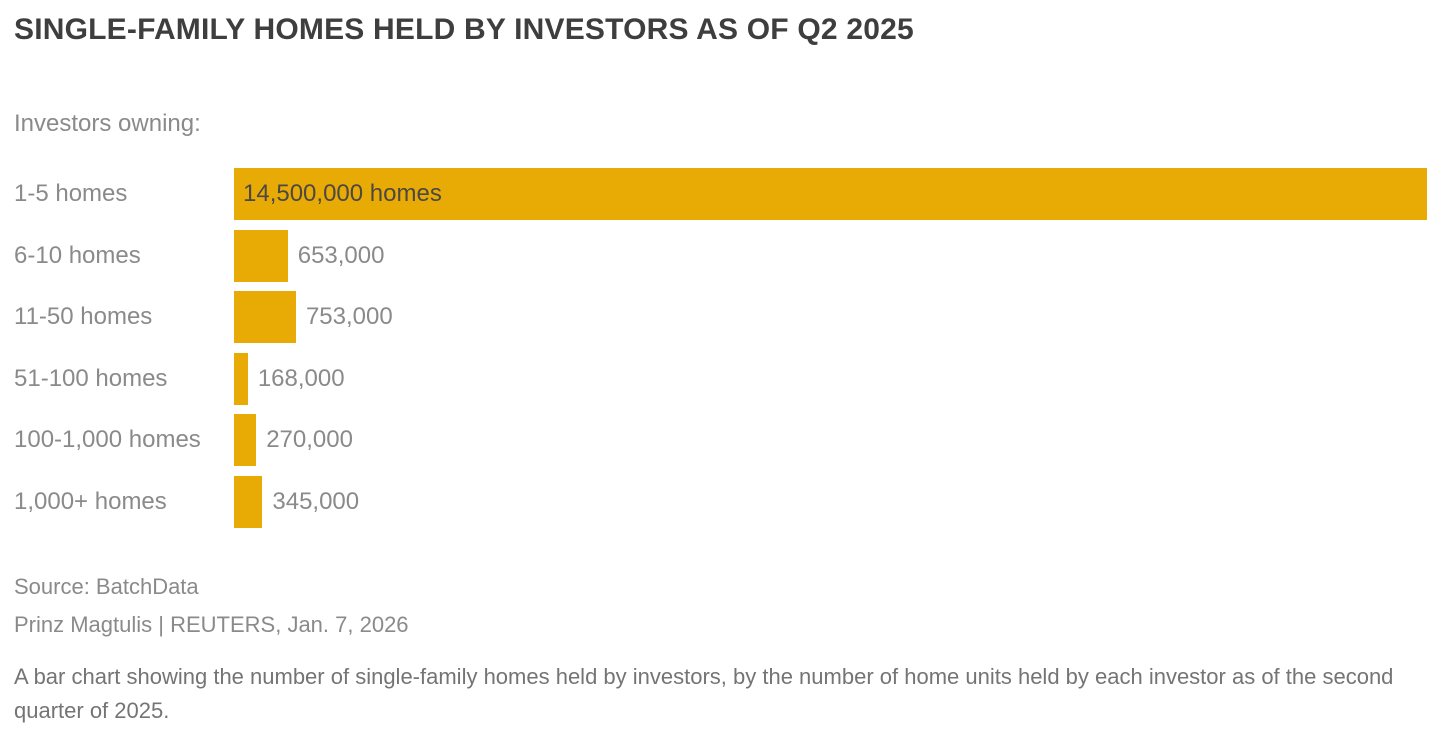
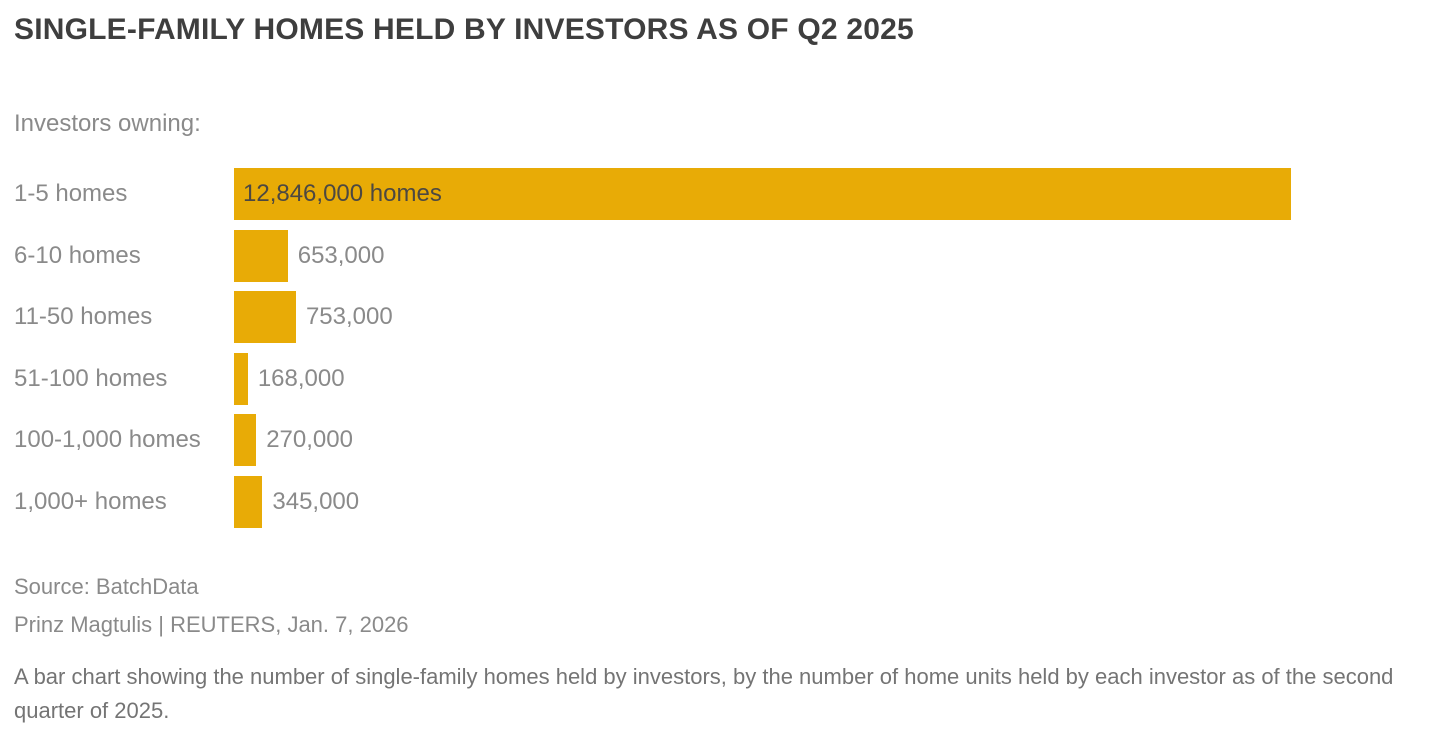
1-5 homes: 14,500,000 -> 12,846,000
